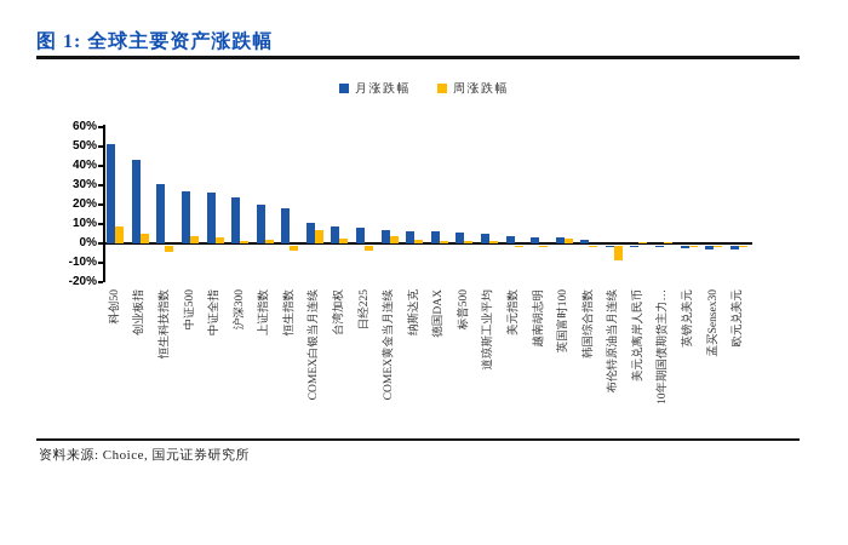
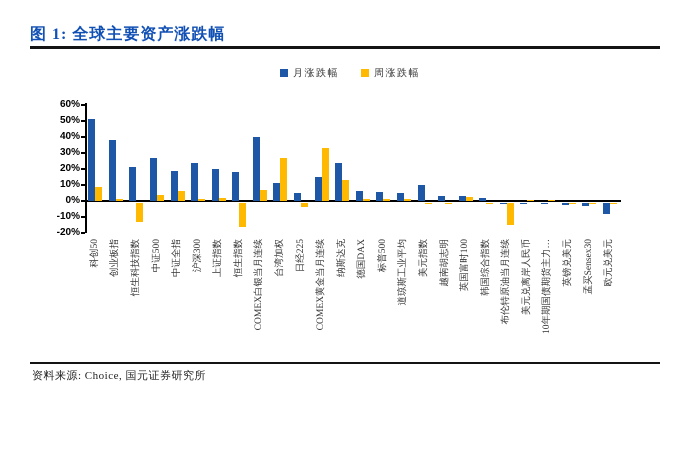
月涨跌幅/创业板指: 43% -> 38%
周涨跌幅/创业板指: 5% -> 1%
月涨跌幅/恒生科技指数: 30% -> 21%
周涨跌幅/恒生科技指数: -3% -> -12%
月涨跌幅/中证全指: 26% -> 19%
周涨跌幅/中证全指: 3% -> 6%
周涨跌幅/恒生指数: -2% -> -15%
月涨跌幅/COMEX白银当月连续: 10% -> 40%
月涨跌幅/台湾加权: 8% -> 11%
周涨跌幅/台湾加权: 2% -> 27%
月涨跌幅/日经225: 8% -> 5%
月涨跌幅/COMEX黄金当月连续: 7% -> 15%
周涨跌幅/COMEX黄金当月连续: 4% -> 33%
月涨跌幅/纳斯达克: 6% -> 24%
周涨跌幅/纳斯达克: 2% -> 13%
月涨跌幅/美元指数: 4% -> 10%
周涨跌幅/布伦特原油当月连续: -8% -> -14%
月涨跌幅/欧元兑美元: -2% -> -7%
